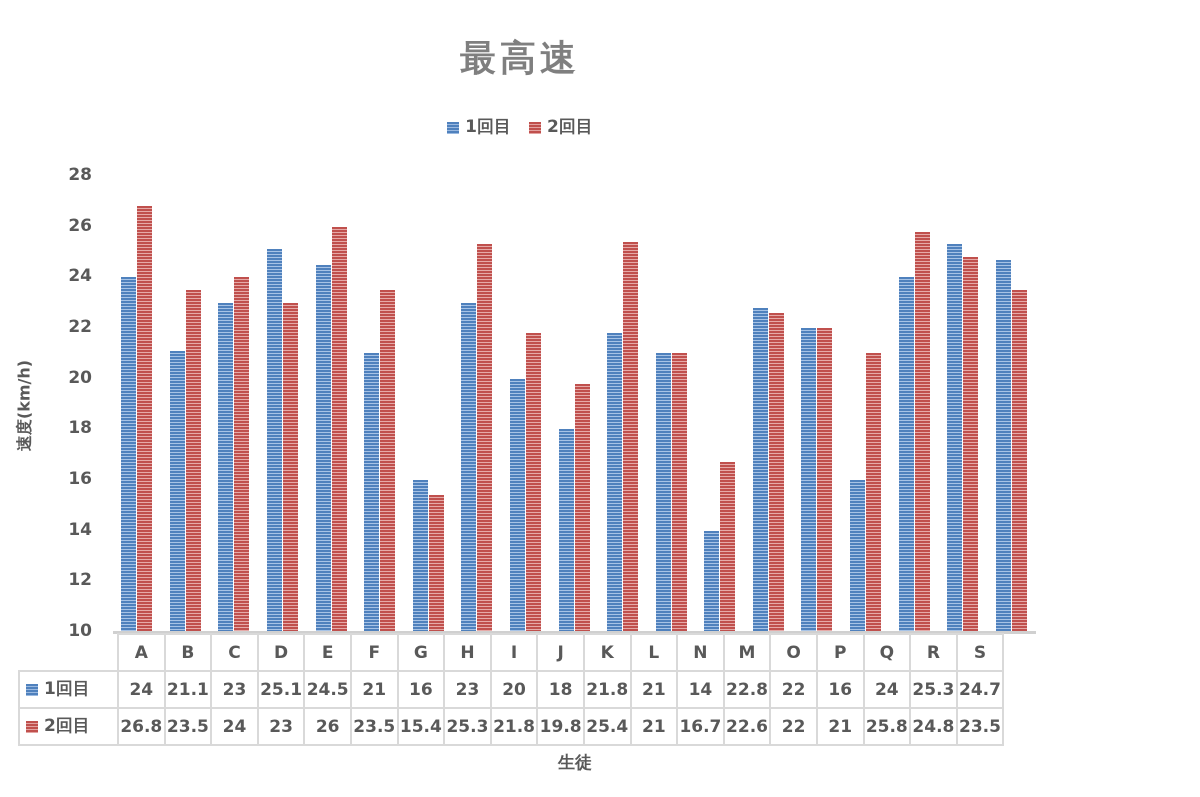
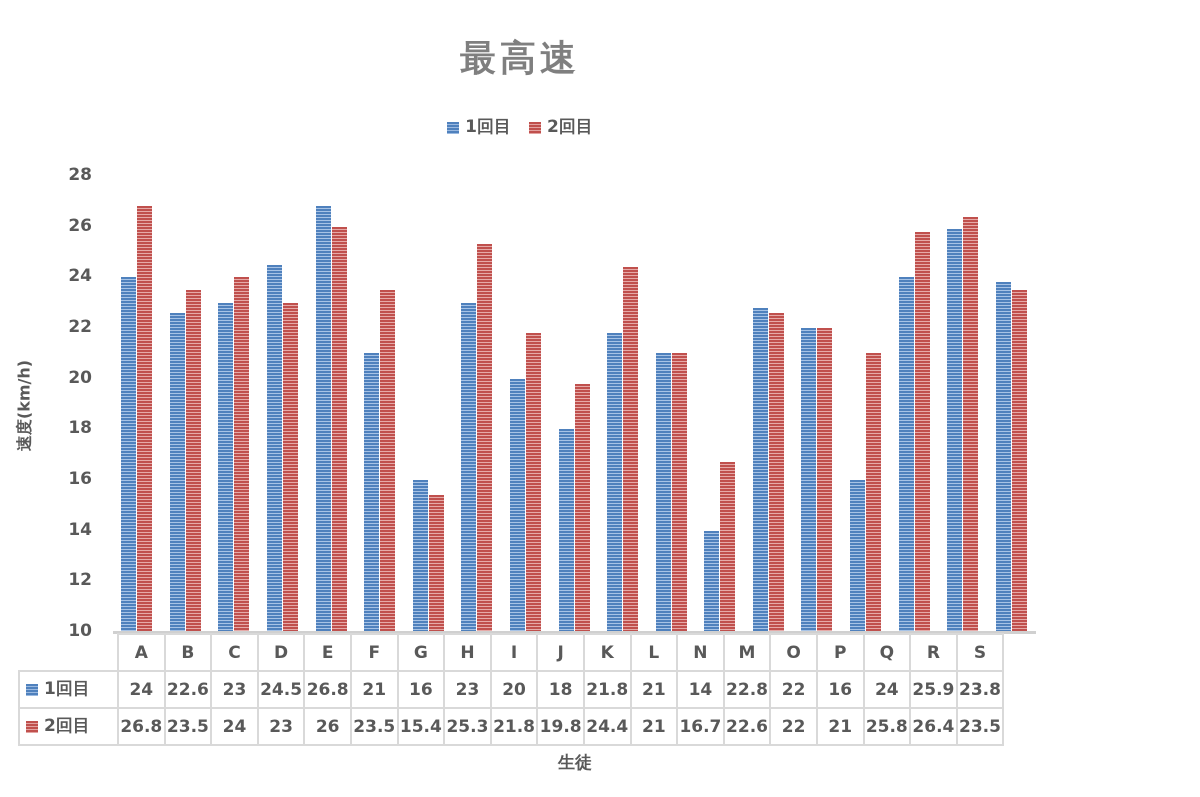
1回目/B: 21.1 -> 22.6
1回目/D: 25.1 -> 24.5
1回目/E: 24.5 -> 26.8
2回目/K: 25.4 -> 24.4
1回目/R: 25.3 -> 25.9
2回目/R: 24.8 -> 26.4
1回目/S: 24.7 -> 23.8
